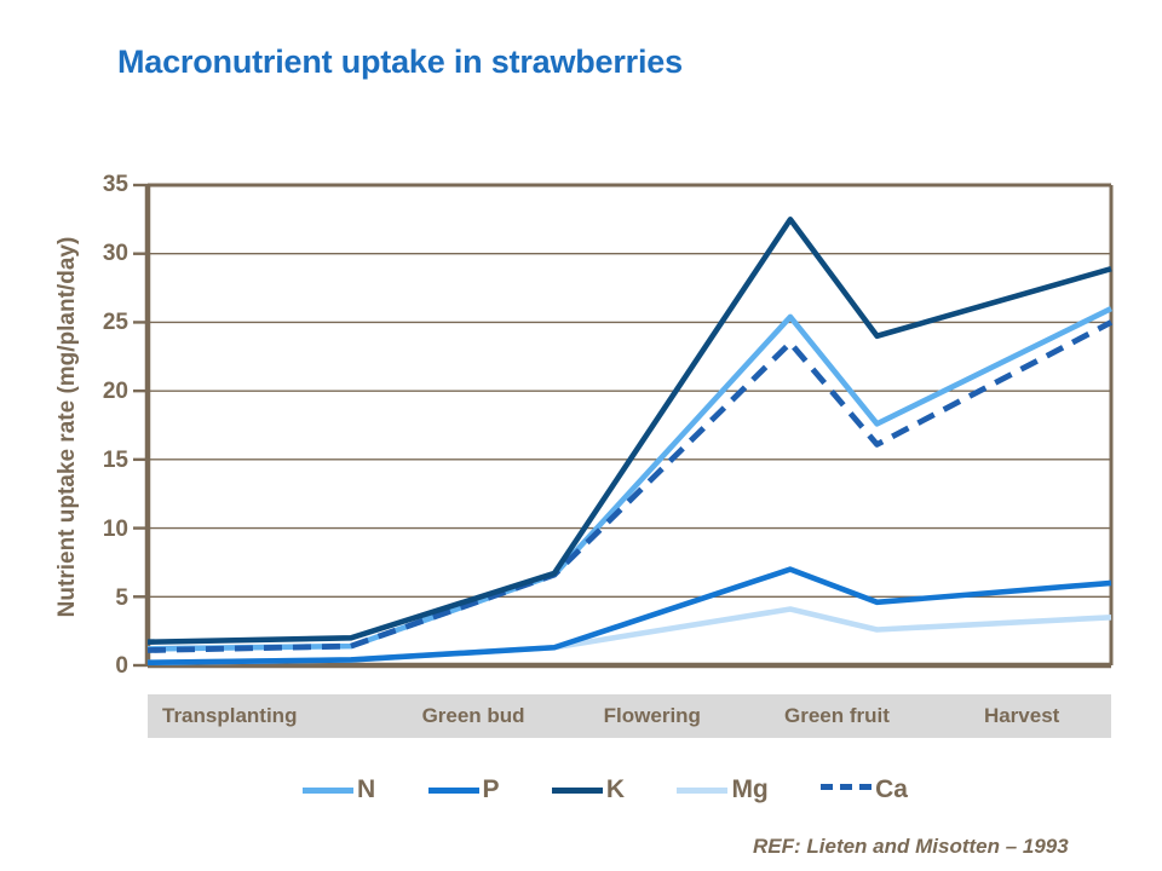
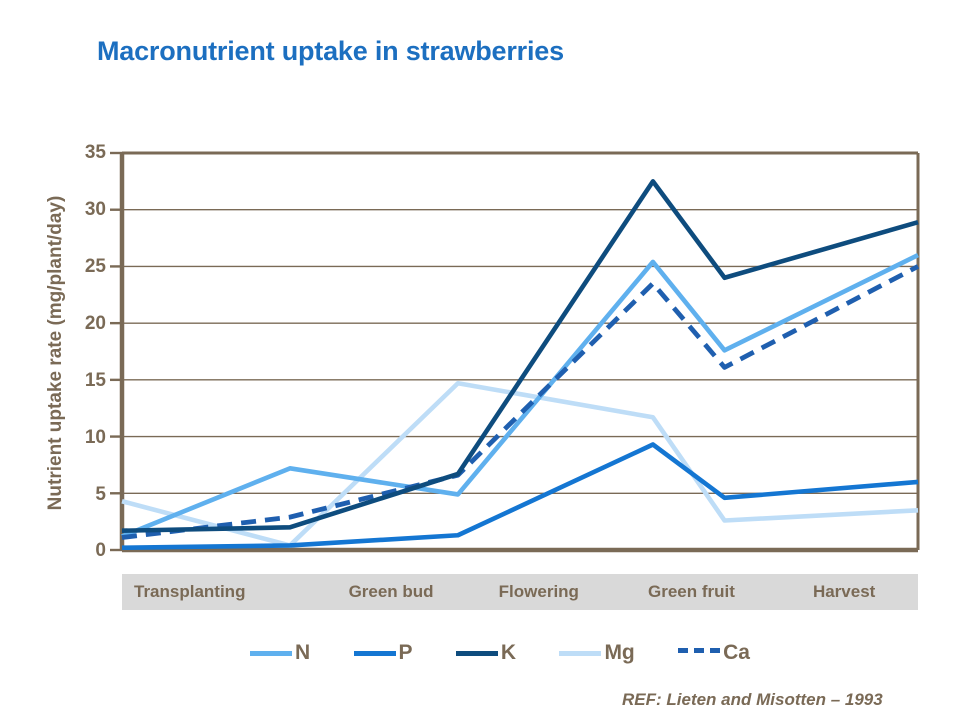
Mg/Transplanting: 0.2 -> 4.3
N/Green bud: 1.4 -> 7.2
Ca/Green bud: 1.4 -> 2.9
N/Flowering: 6.6 -> 4.9
Mg/Flowering: 1.3 -> 14.7
P/Green fruit: 7.0 -> 9.3
Mg/Green fruit: 4.1 -> 11.7
